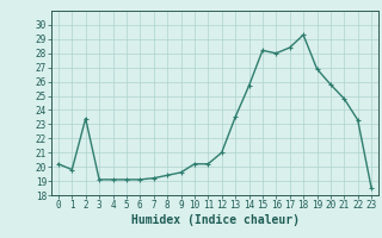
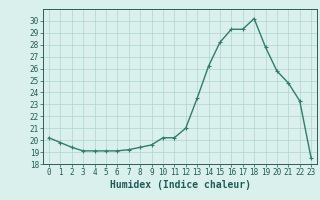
2: 23.4 -> 19.4
14: 25.7 -> 26.2
16: 28.0 -> 29.3
17: 28.4 -> 29.3
18: 29.3 -> 30.2
19: 26.9 -> 27.8
